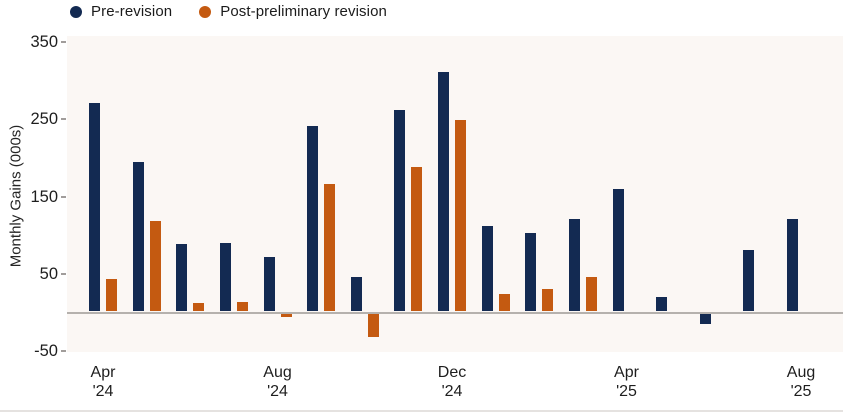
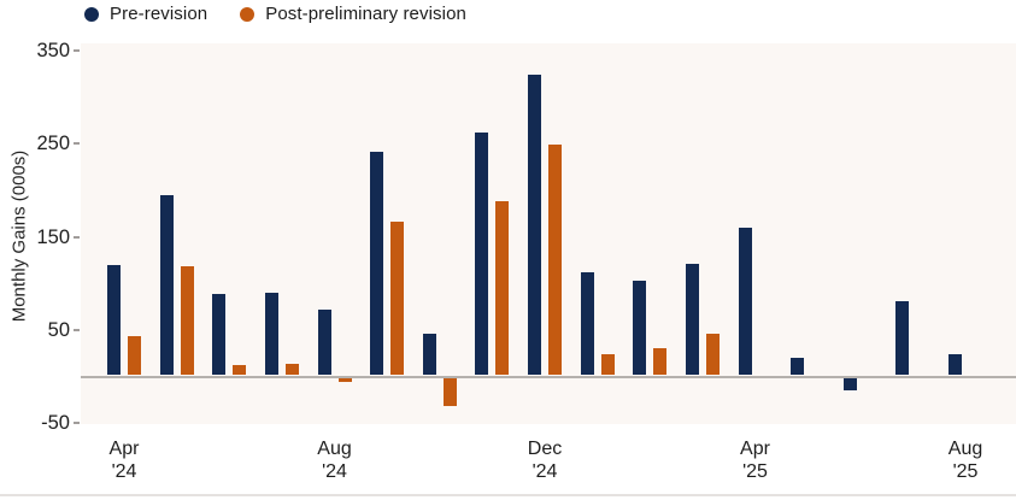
Pre-revision/Apr '24: 270 -> 120
Pre-revision/Dec '24: 310 -> 320
Pre-revision/Aug '25: 120 -> 20
